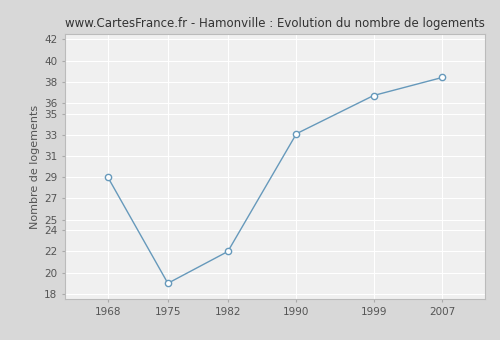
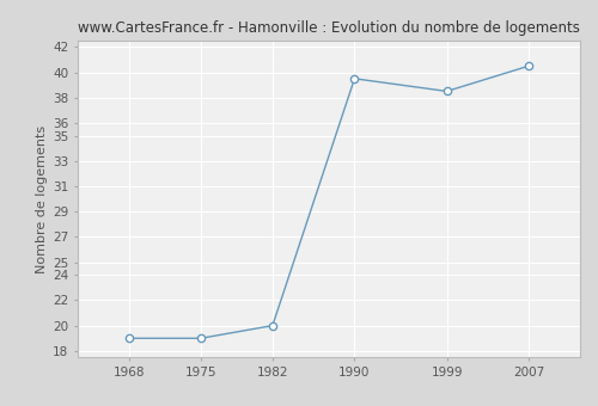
1968: 29.0 -> 19.0
1982: 22.0 -> 20.0
1990: 33.1 -> 39.5
1999: 36.7 -> 38.5
2007: 38.4 -> 40.5
